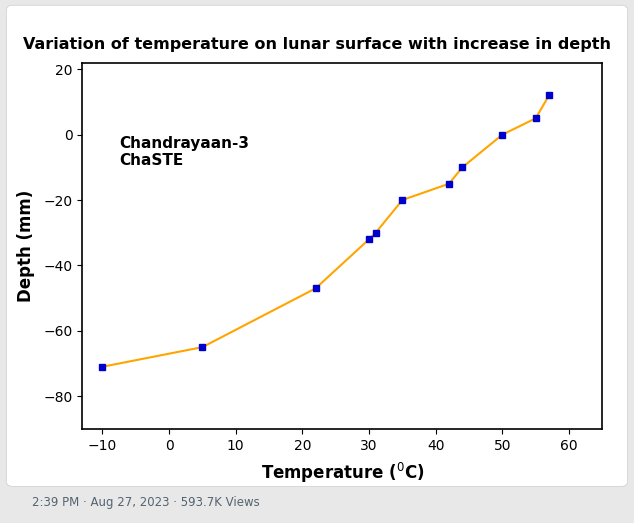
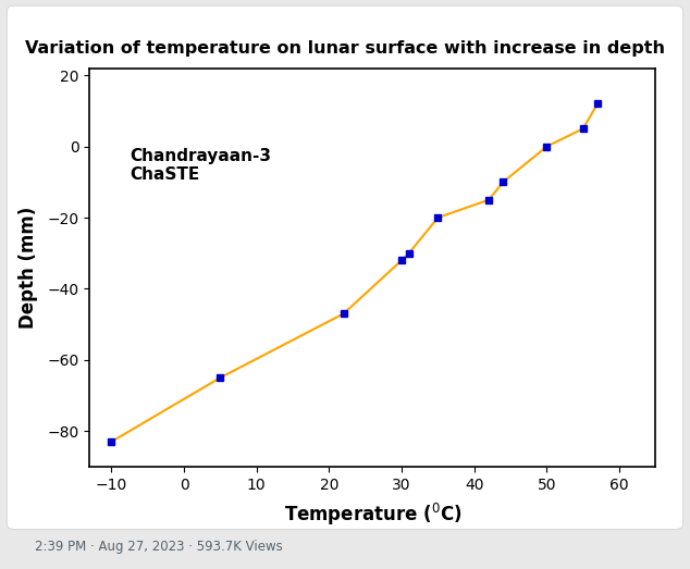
−10: -71 -> -83
